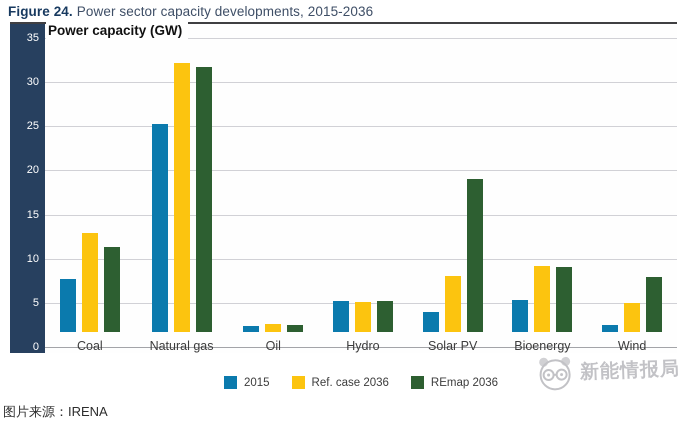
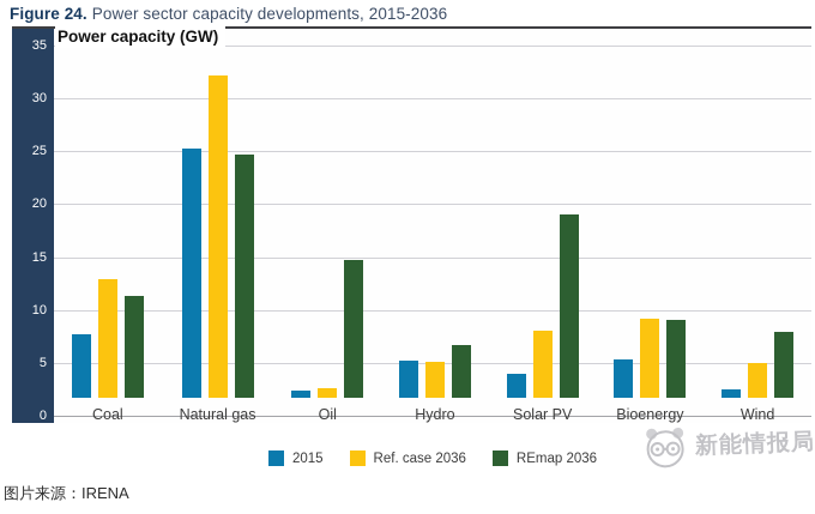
REmap 2036/Natural gas: 30 -> 23
REmap 2036/Oil: 1 -> 13
REmap 2036/Hydro: 4 -> 5
